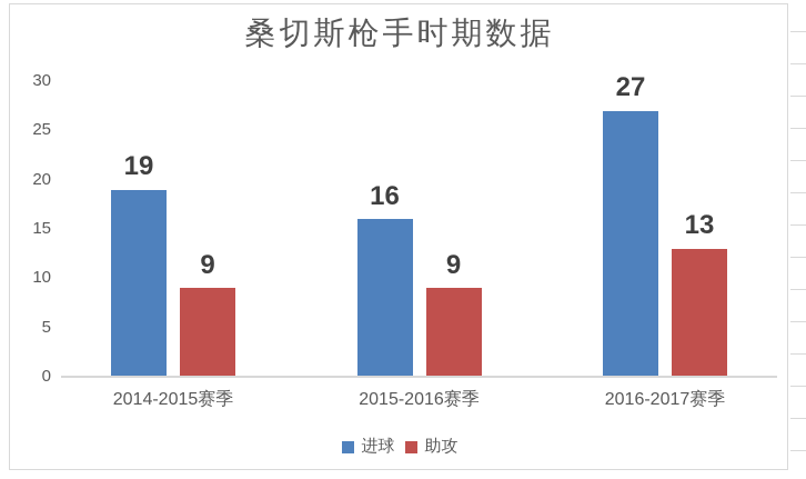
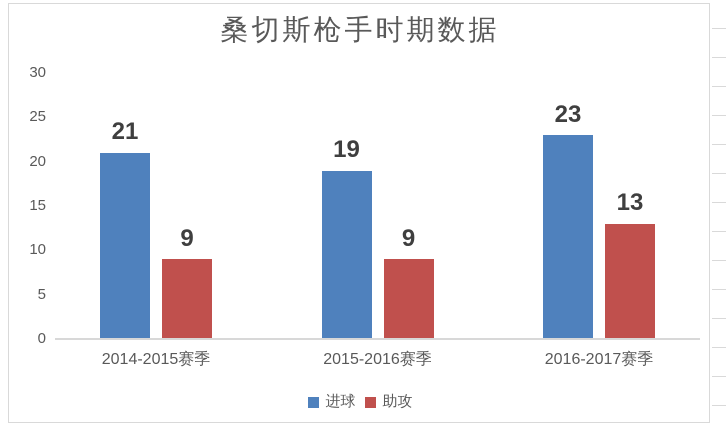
进球/2014-2015赛季: 19 -> 21
进球/2015-2016赛季: 16 -> 19
进球/2016-2017赛季: 27 -> 23
